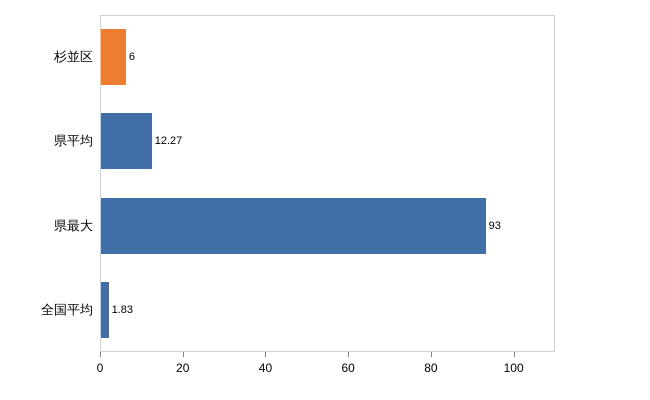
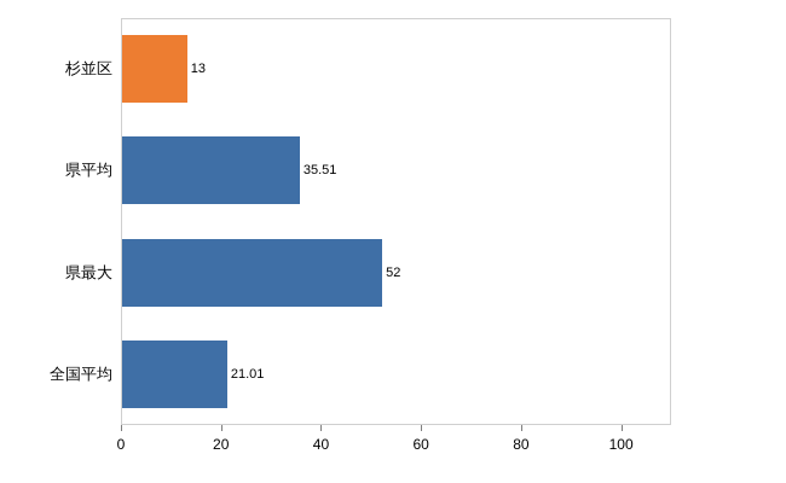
杉並区: 6 -> 13
県平均: 12.27 -> 35.51
県最大: 93 -> 52
全国平均: 1.83 -> 21.01
